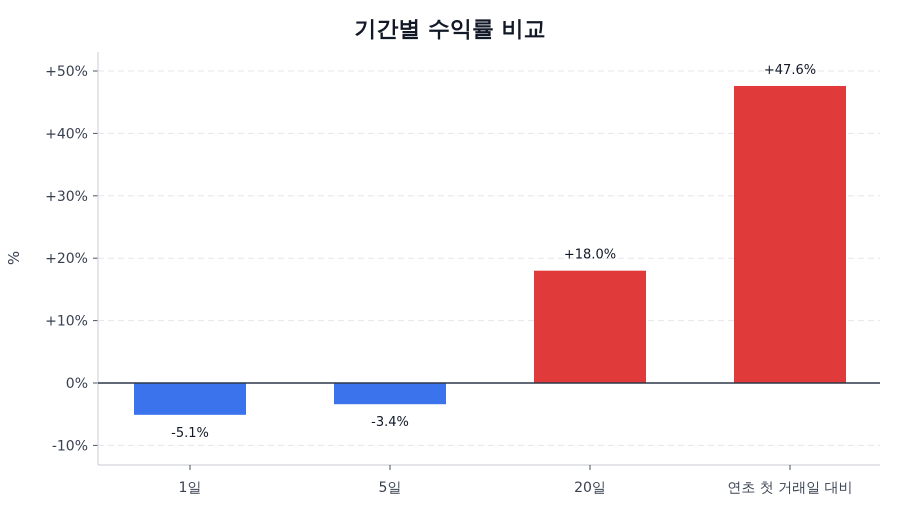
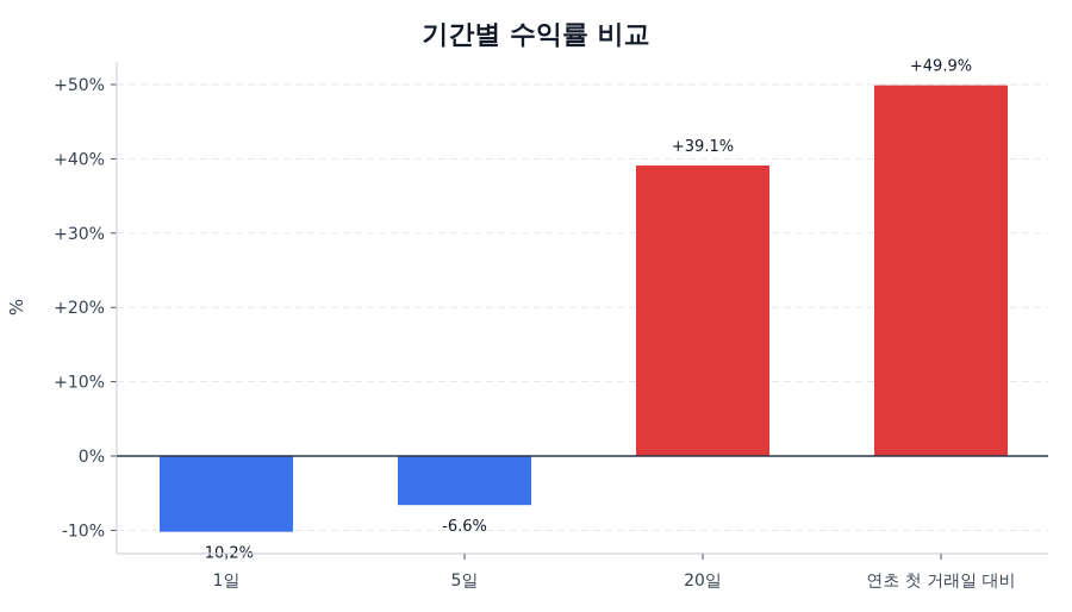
1일: -5.1% -> -10.2%
5일: -3.4% -> -6.6%
20일: +18.0% -> +39.1%
연초 첫 거래일 대비: +47.6% -> +49.9%
